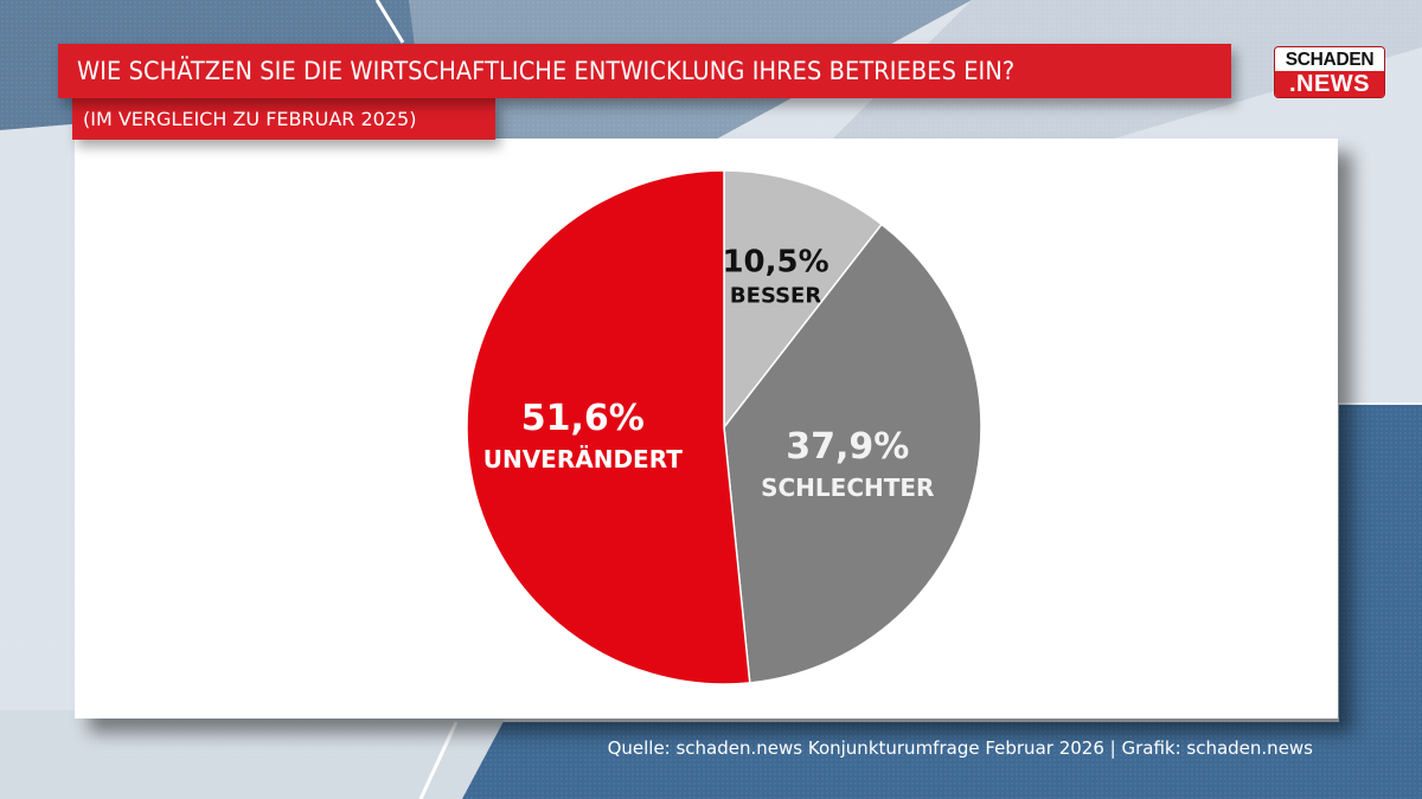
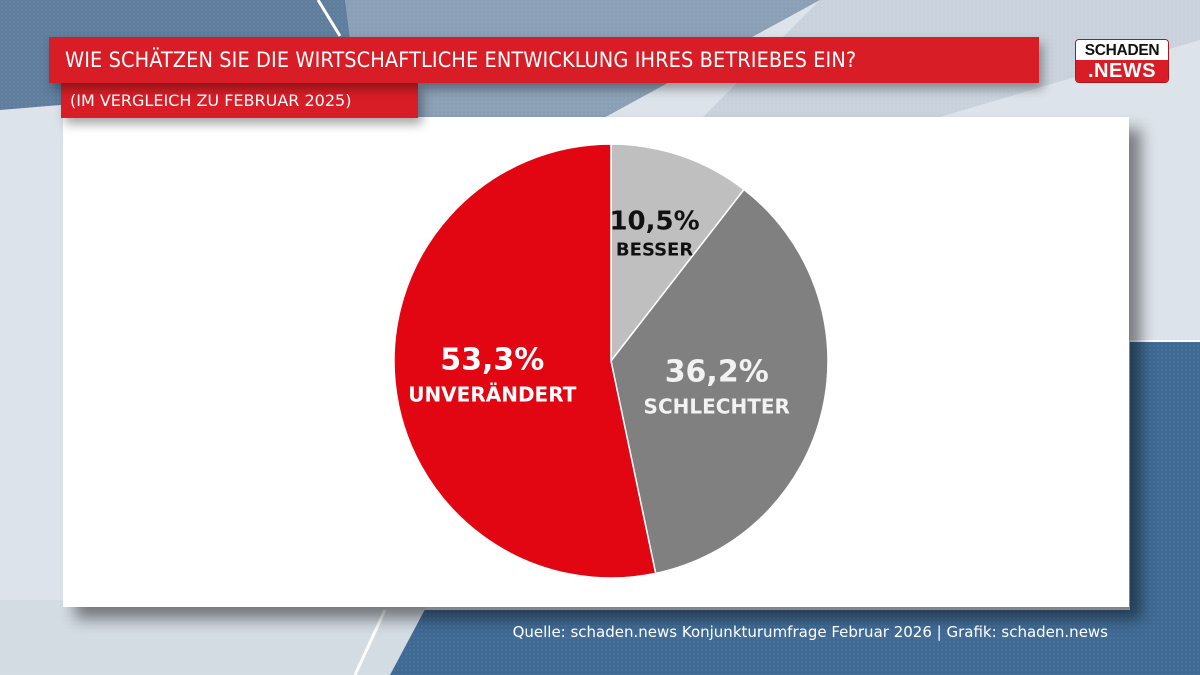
SCHLECHTER: 37,9% -> 36,2%
UNVERÄNDERT: 51,6% -> 53,3%
